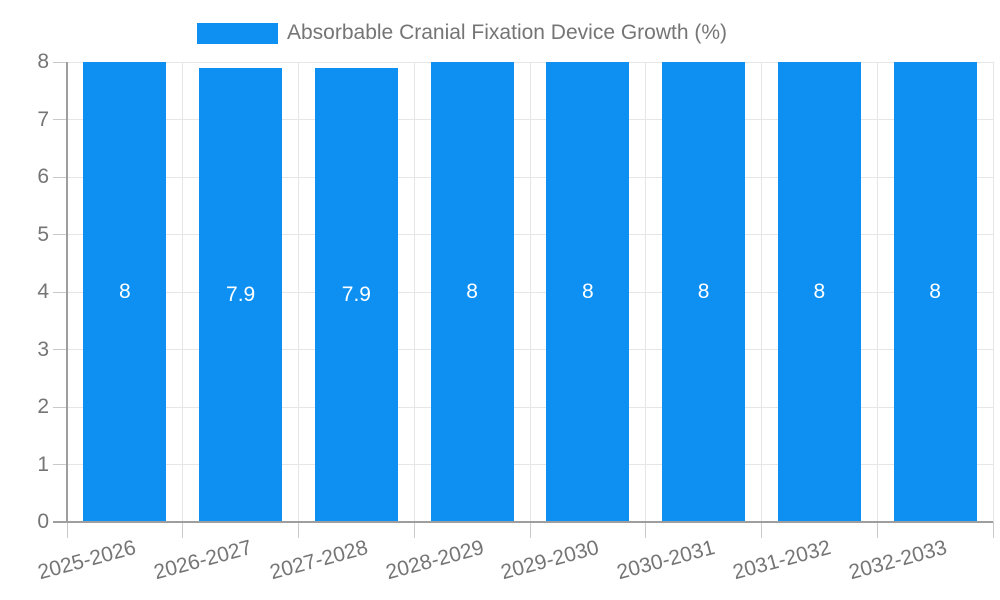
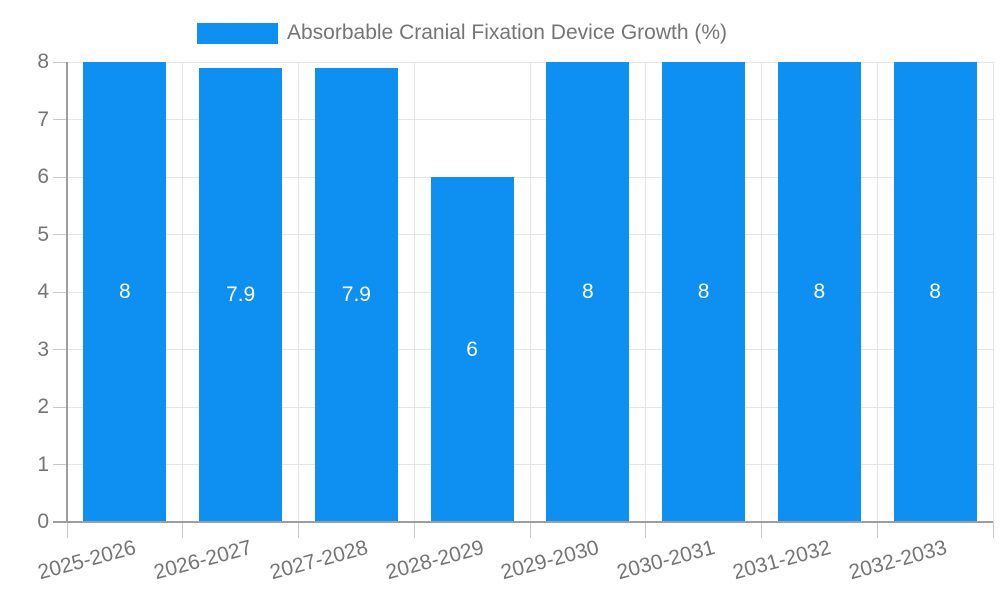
2028-2029: 8 -> 6
